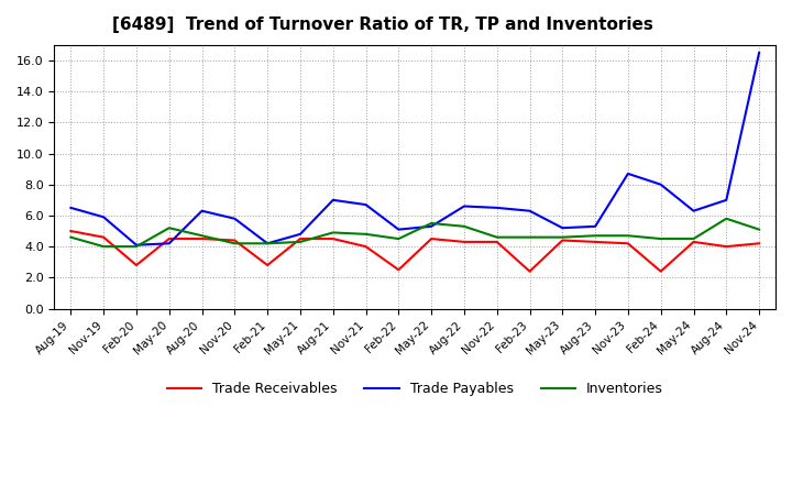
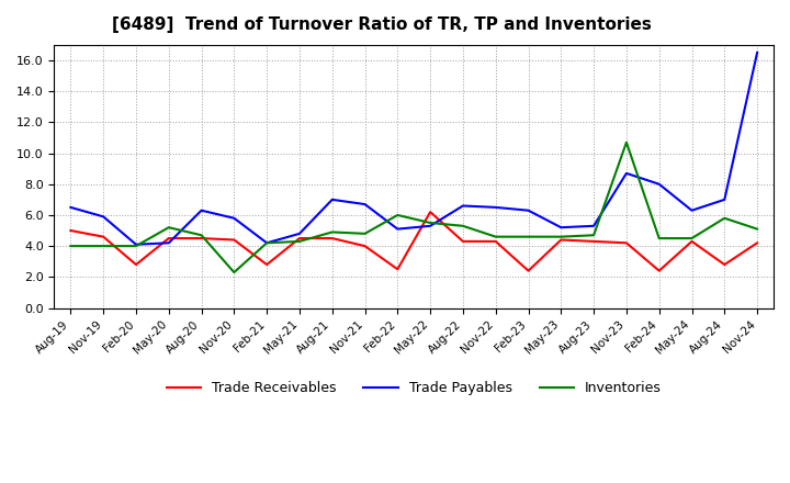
Inventories/Aug-19: 4.6 -> 4.0
Inventories/Nov-20: 4.2 -> 2.3
Inventories/Feb-22: 4.5 -> 6.0
Trade Receivables/May-22: 4.5 -> 6.2
Inventories/Nov-23: 4.7 -> 10.7
Trade Receivables/Aug-24: 4.0 -> 2.8
